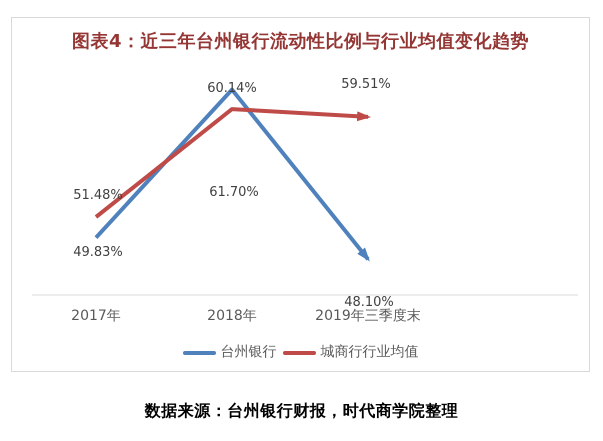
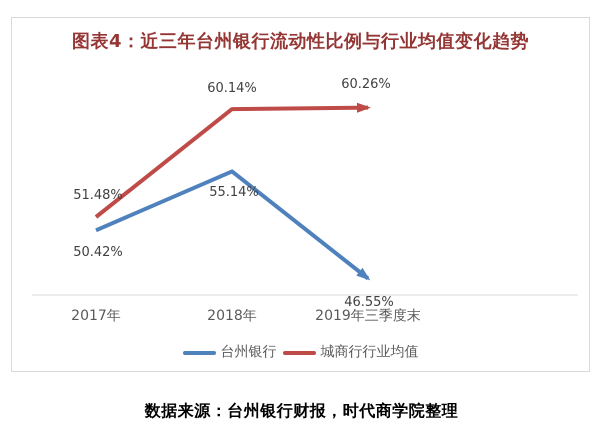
台州银行/2017年: 49.83% -> 50.42%
台州银行/2018年: 61.70% -> 55.14%
台州银行/2019年三季度末: 48.10% -> 46.55%
城商行行业均值/2019年三季度末: 59.51% -> 60.26%
